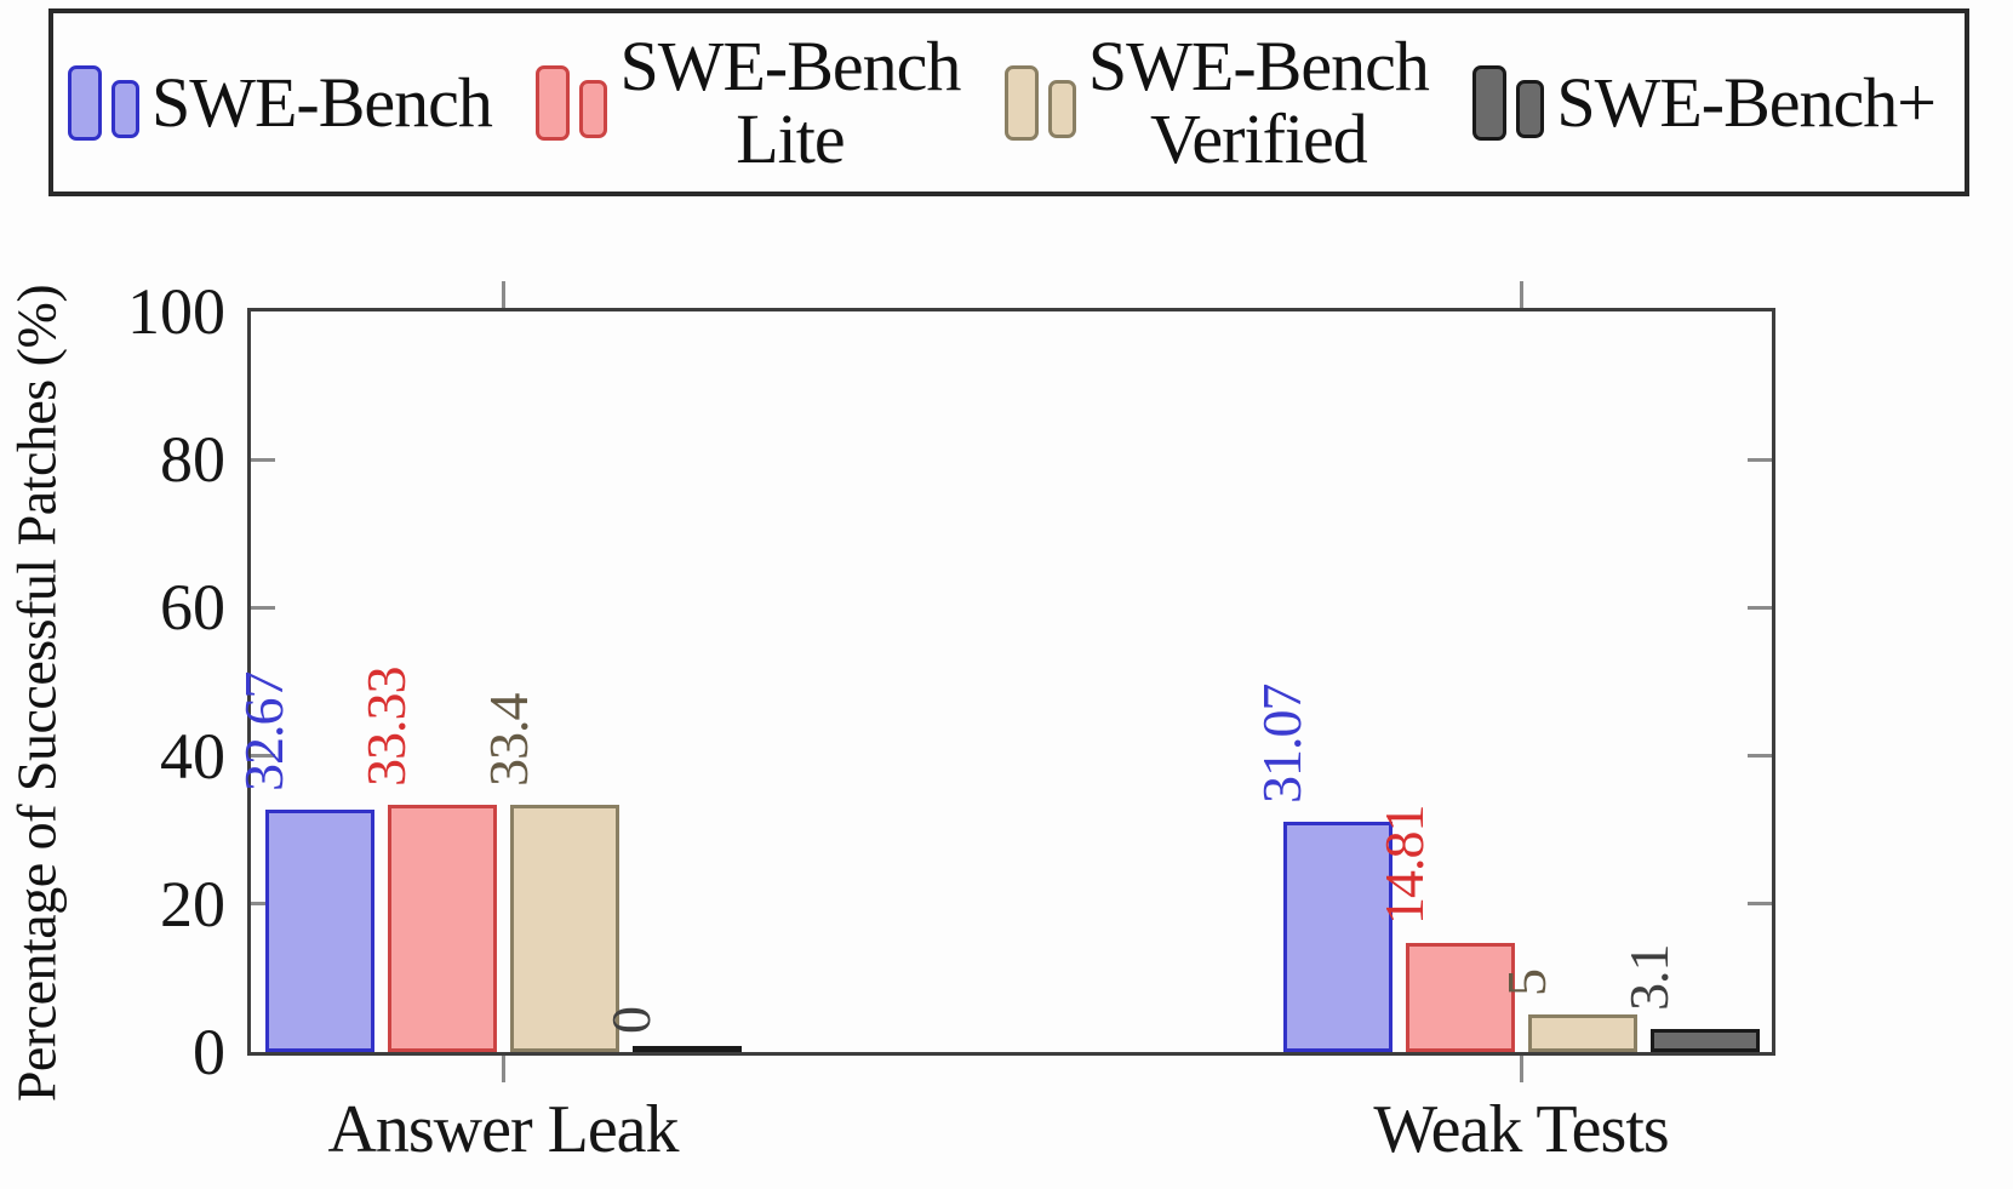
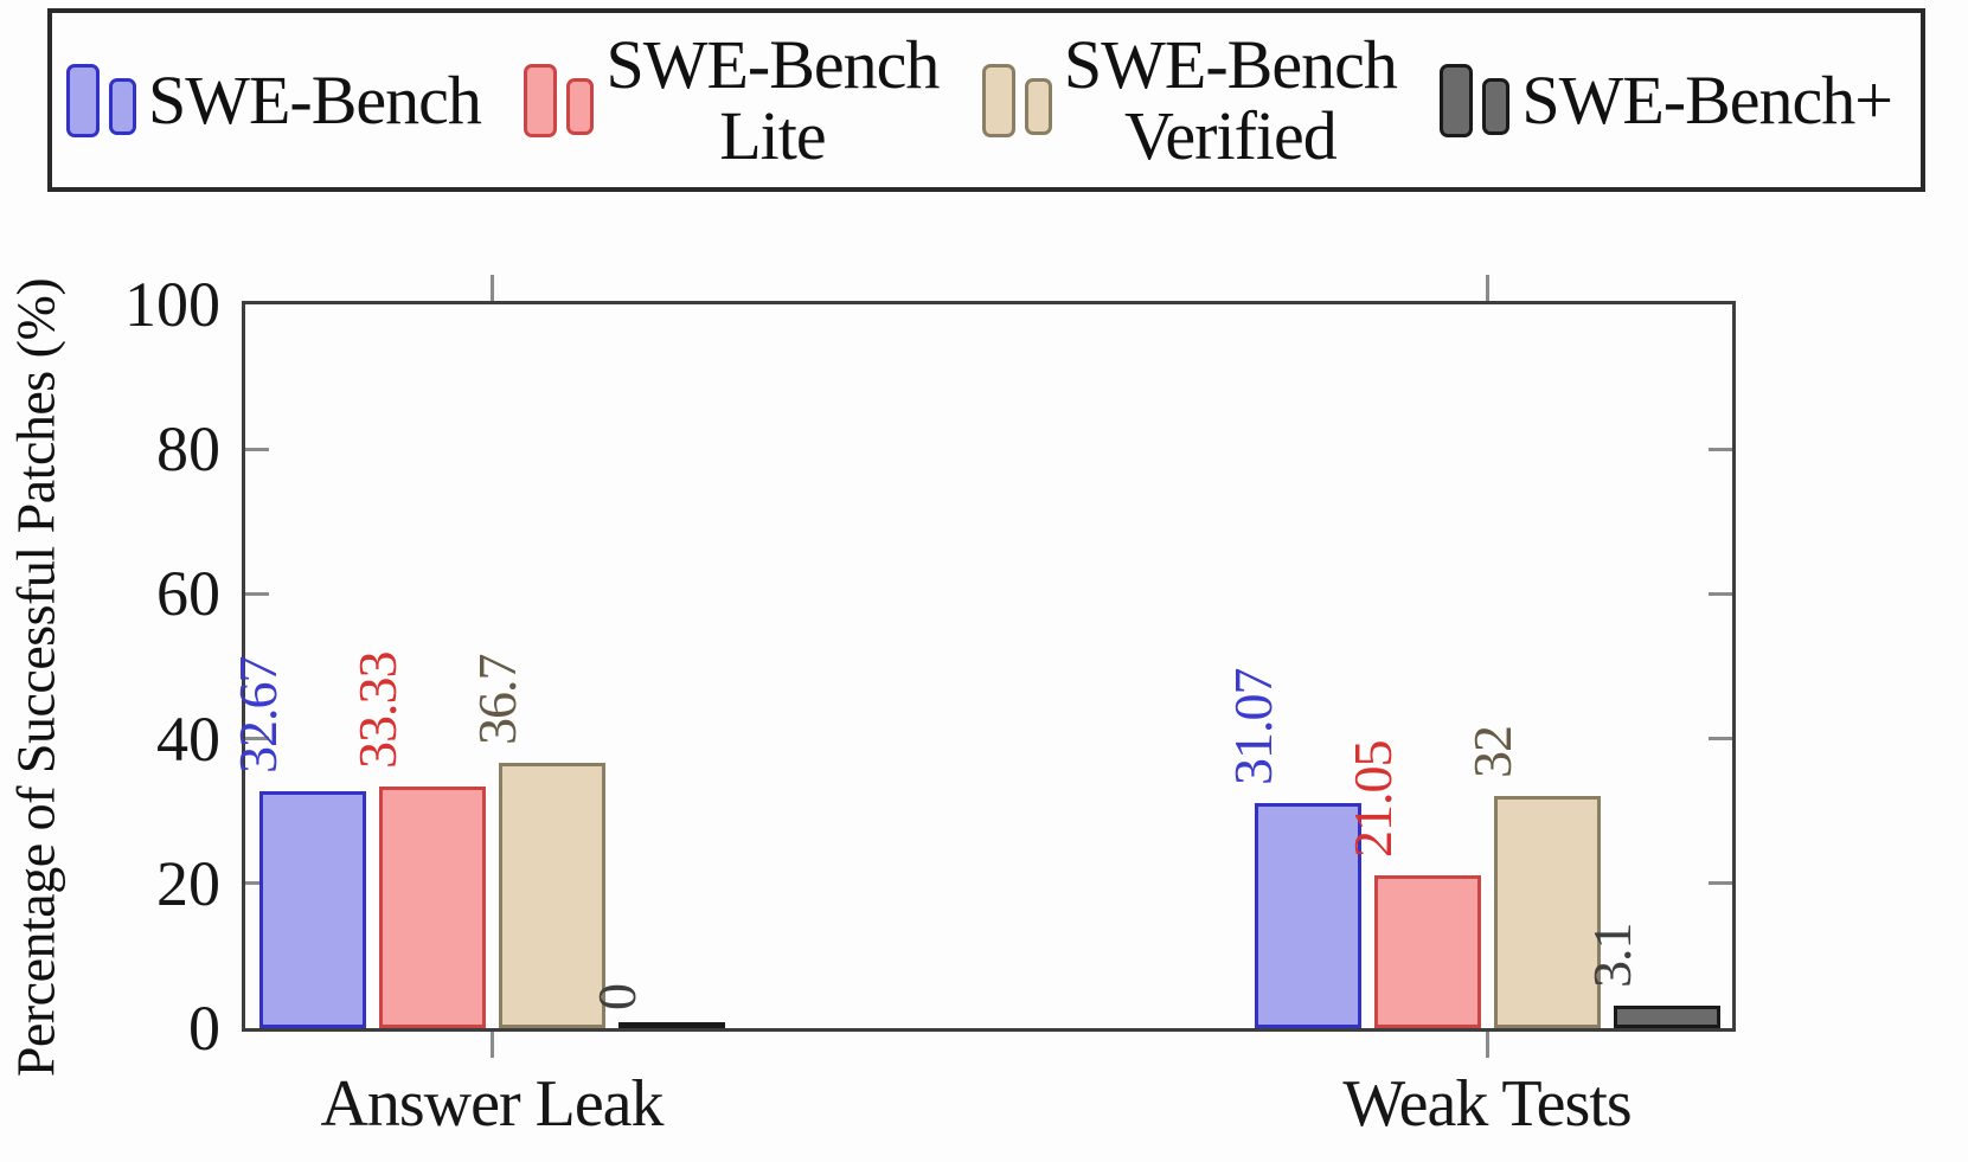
SWE-Bench Verified/Answer Leak: 33.4 -> 36.7
SWE-Bench Lite/Weak Tests: 14.81 -> 21.05
SWE-Bench Verified/Weak Tests: 5 -> 32
